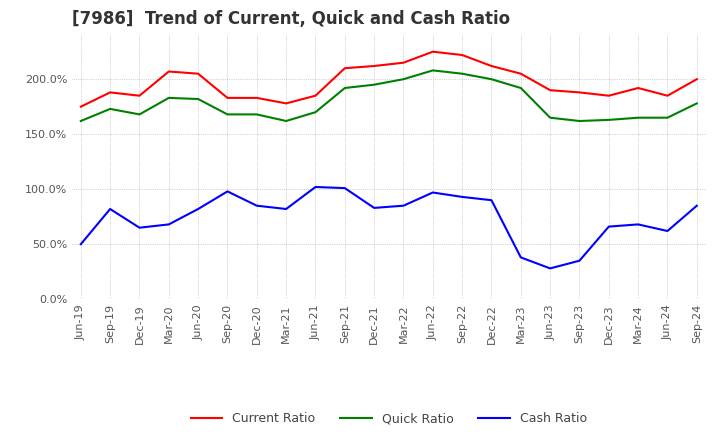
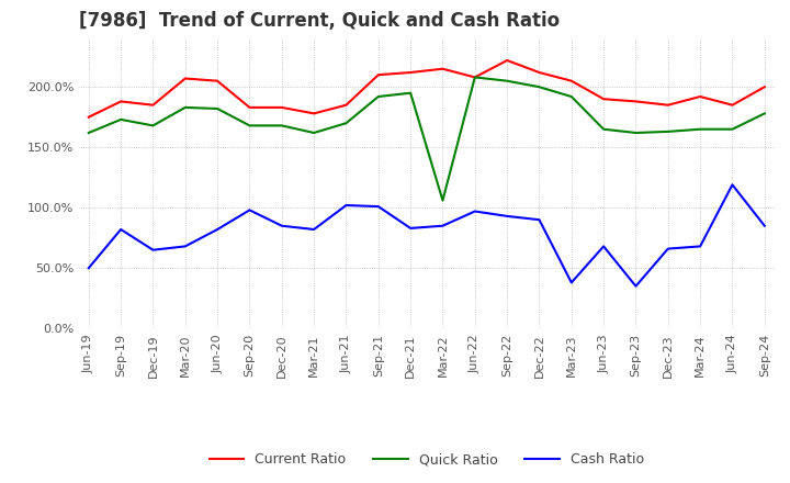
Quick Ratio/Mar-22: 200% -> 106%
Current Ratio/Jun-22: 225% -> 208%
Cash Ratio/Jun-23: 28% -> 68%
Cash Ratio/Jun-24: 62% -> 119%
